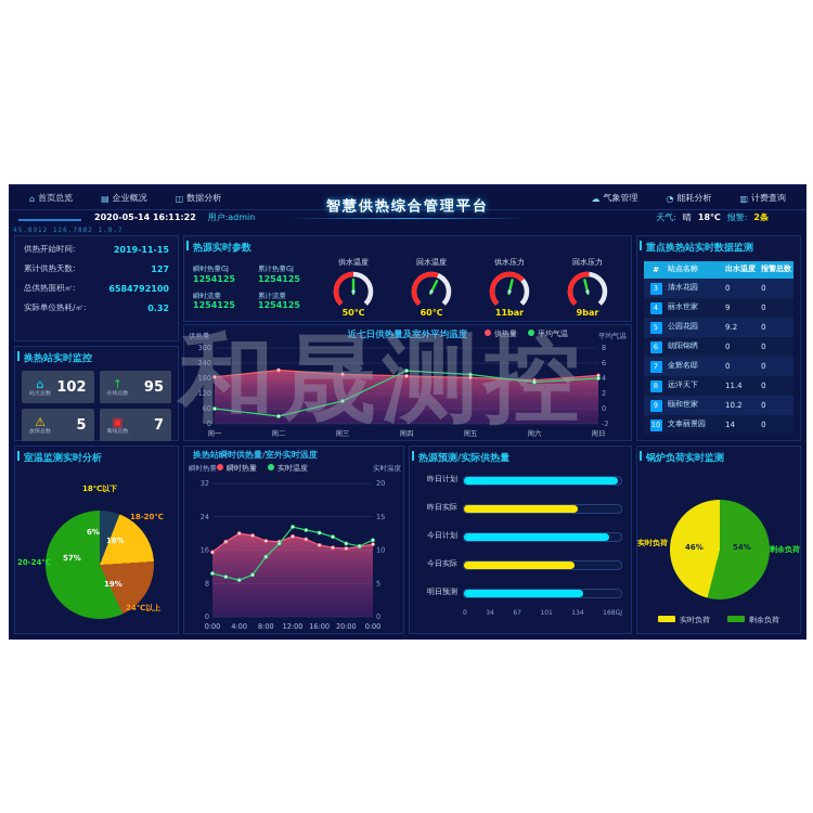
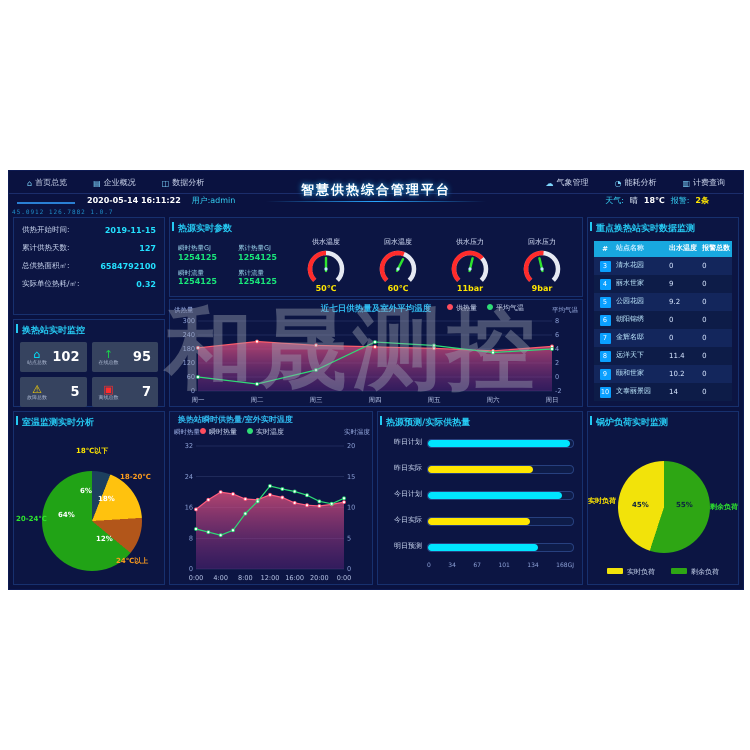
室温监测实时分析/24℃以上: 19% -> 12%
室温监测实时分析/20-24℃: 57% -> 64%
锅炉负荷实时监测/剩余负荷: 54% -> 55%
锅炉负荷实时监测/实时负荷: 46% -> 45%
